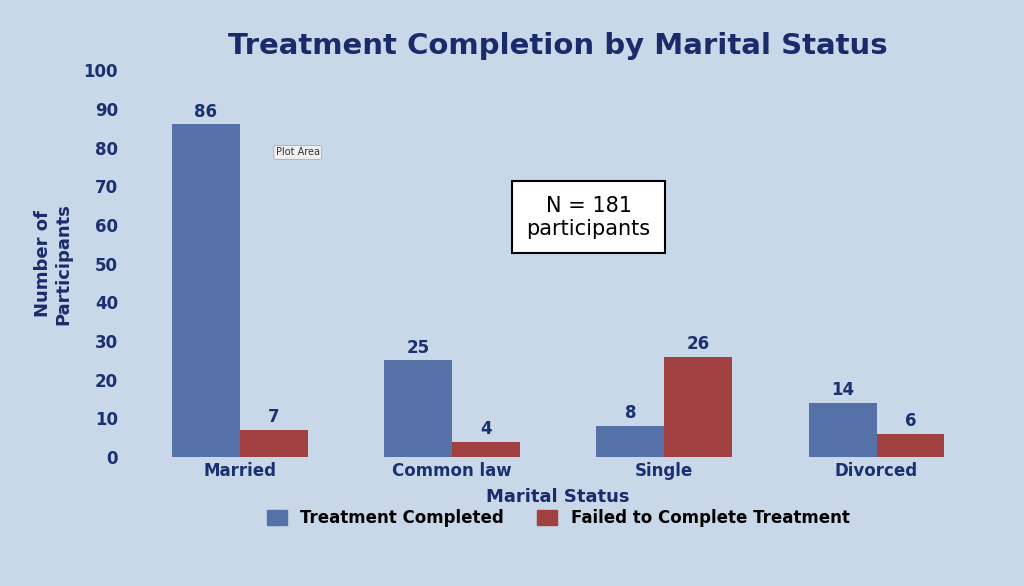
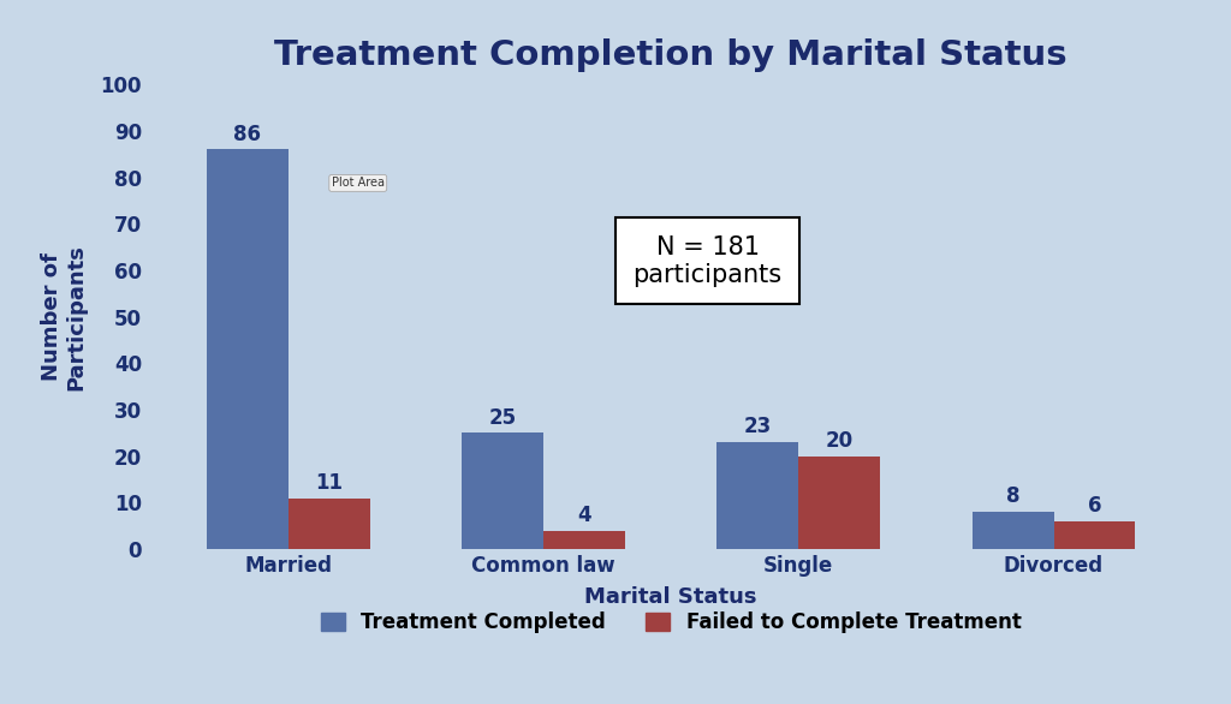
Failed to Complete Treatment/Married: 7 -> 11
Treatment Completed/Single: 8 -> 23
Failed to Complete Treatment/Single: 26 -> 20
Treatment Completed/Divorced: 14 -> 8
